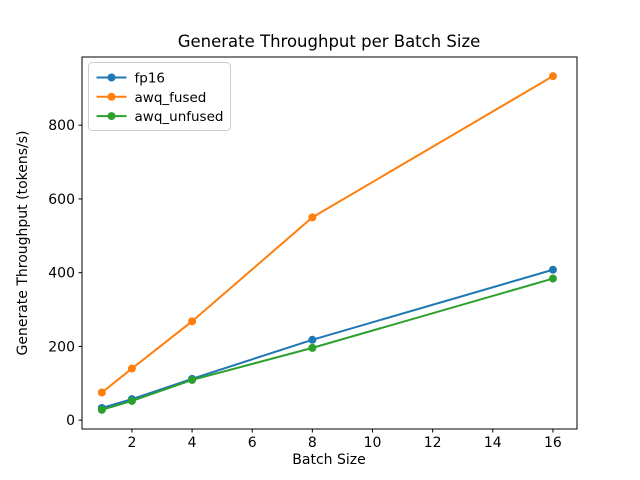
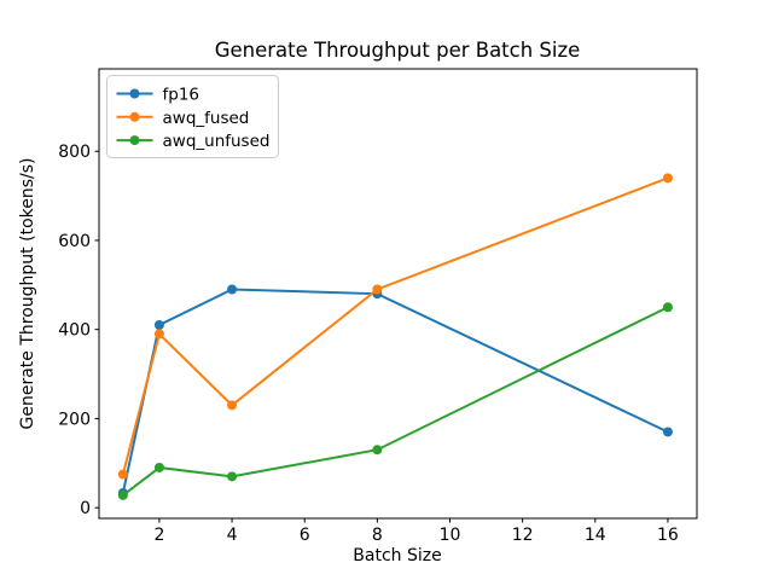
fp16/2: 60 -> 410
awq_fused/2: 140 -> 390
awq_unfused/2: 50 -> 90
fp16/4: 110 -> 490
awq_fused/4: 270 -> 230
awq_unfused/4: 110 -> 70
fp16/8: 220 -> 480
awq_fused/8: 550 -> 490
awq_unfused/8: 200 -> 130
fp16/16: 410 -> 170
awq_fused/16: 930 -> 740
awq_unfused/16: 380 -> 450
